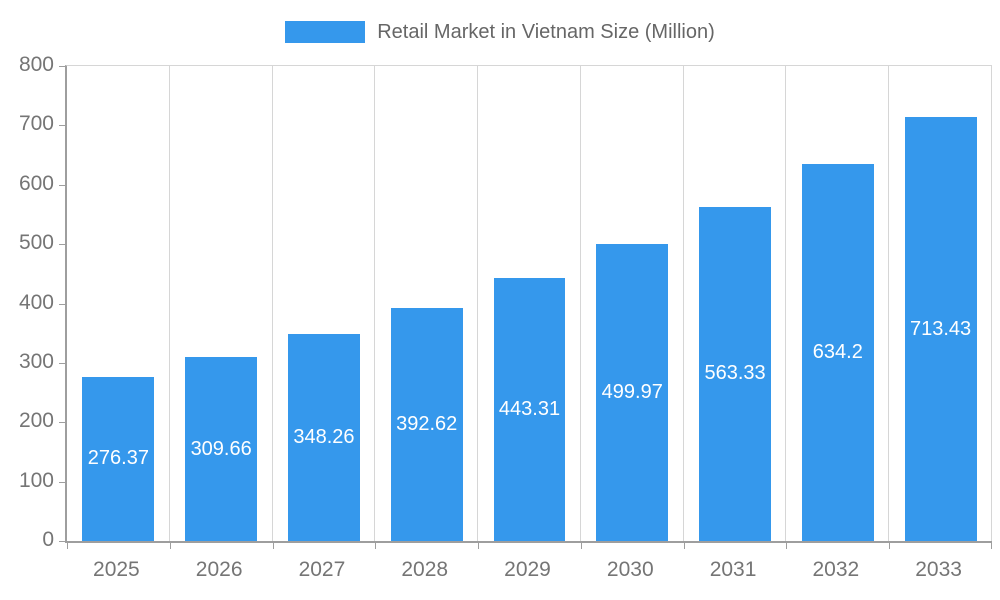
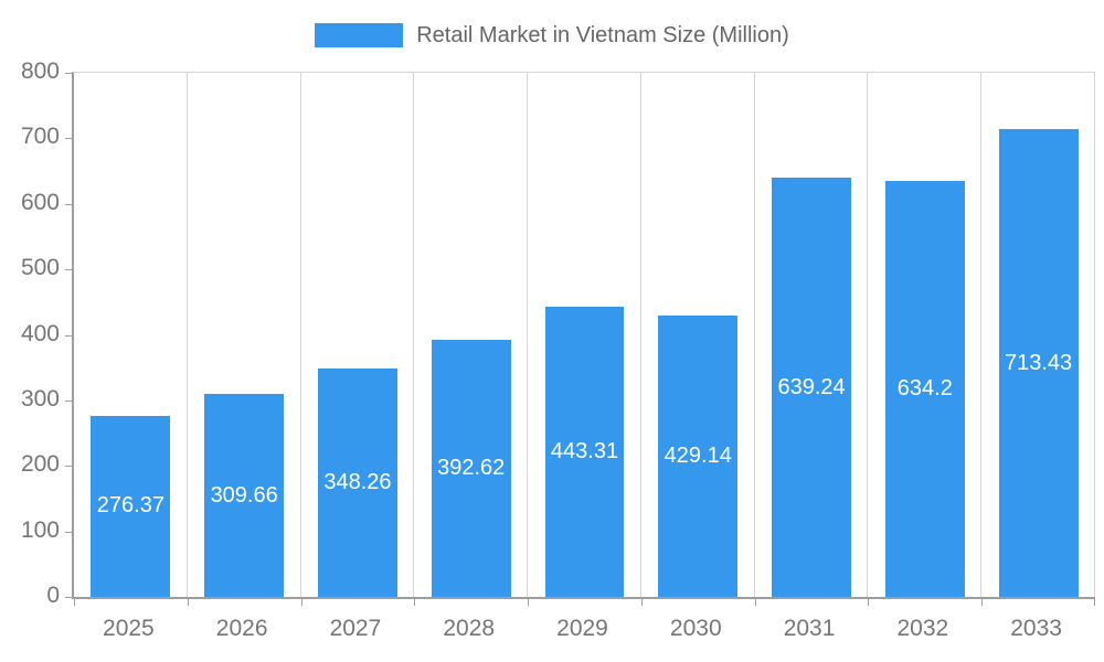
2030: 499.97 -> 429.14
2031: 563.33 -> 639.24
